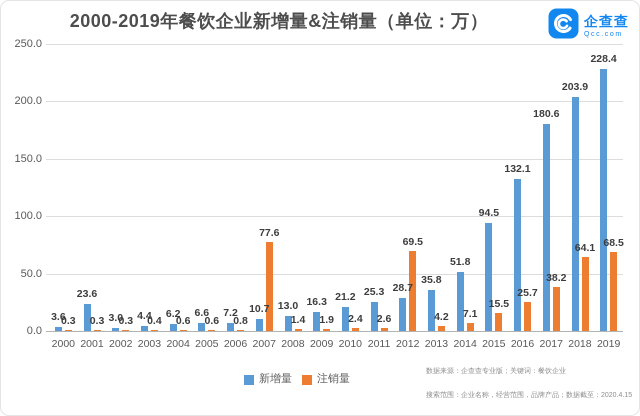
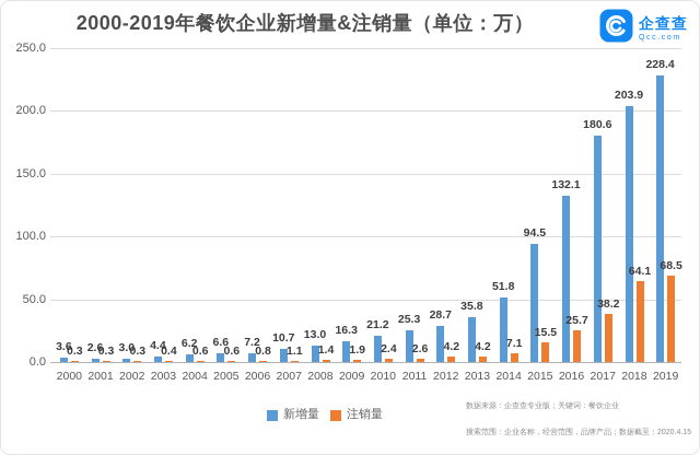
新增量/2001: 23.6 -> 2.6
注销量/2007: 77.6 -> 1.1
注销量/2012: 69.5 -> 4.2
